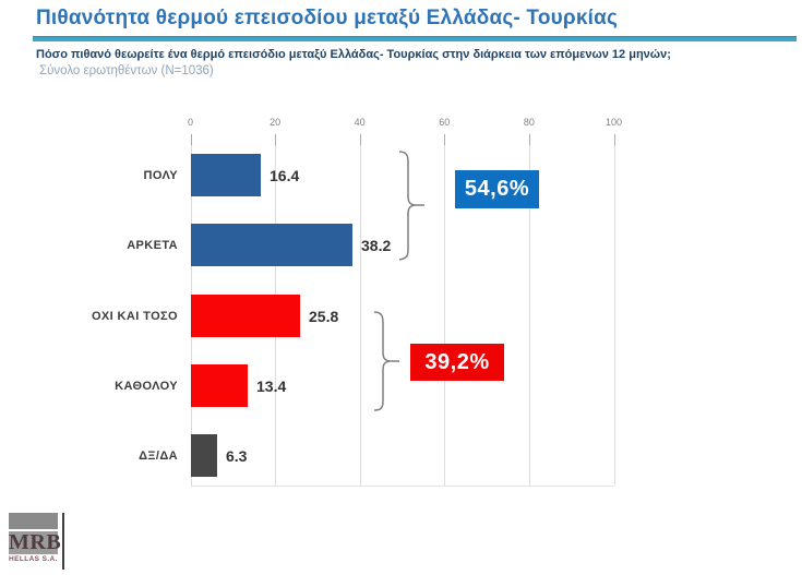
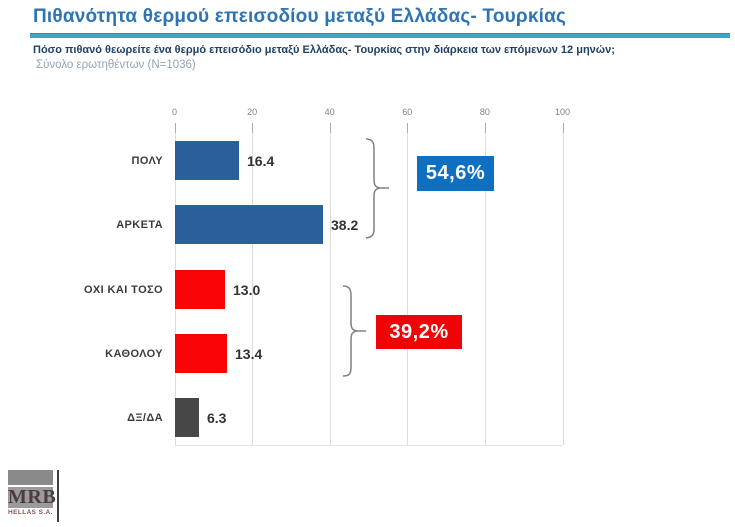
ΟΧΙ ΚΑΙ ΤΟΣΟ: 25.8 -> 13.0
